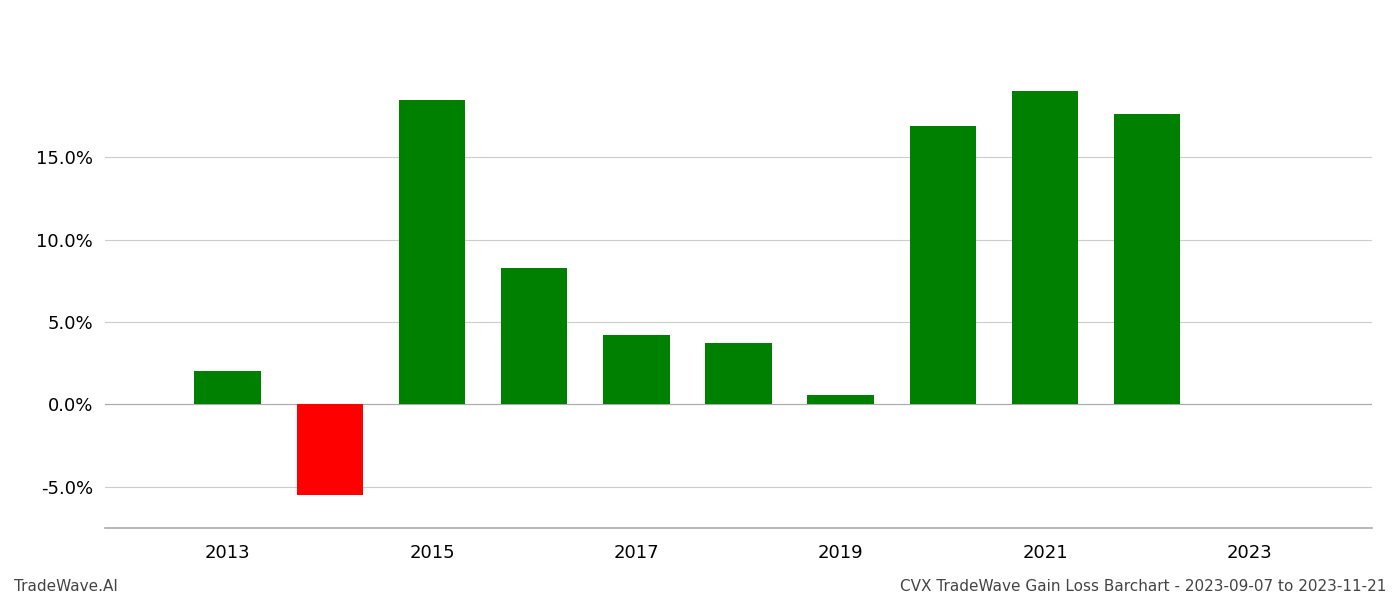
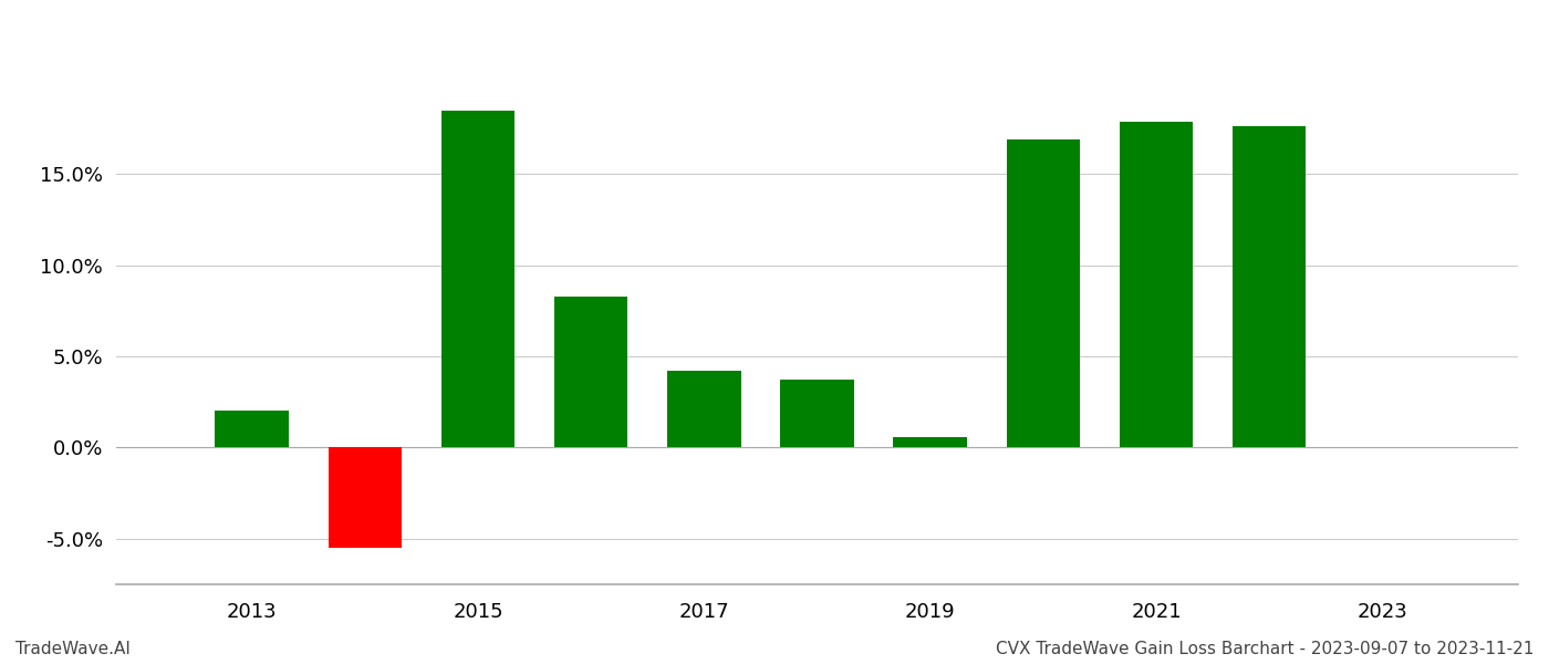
2021: 19.0% -> 17.9%
